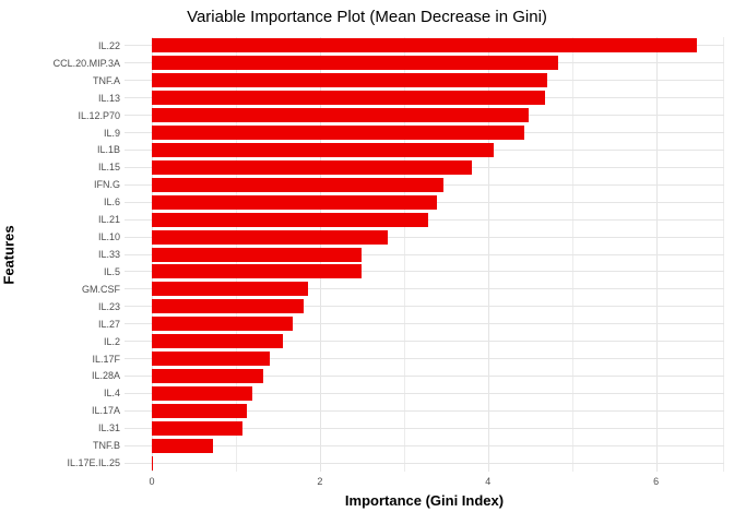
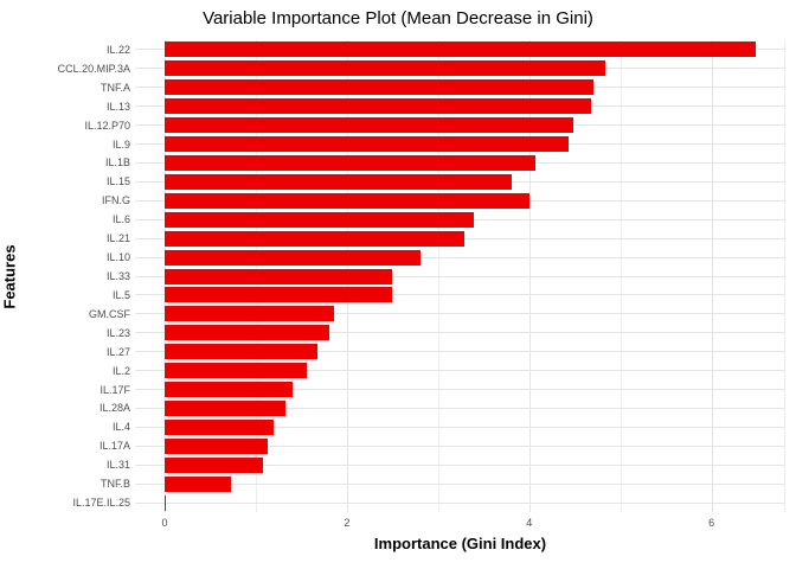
IFN.G: 3.5 -> 4.0
